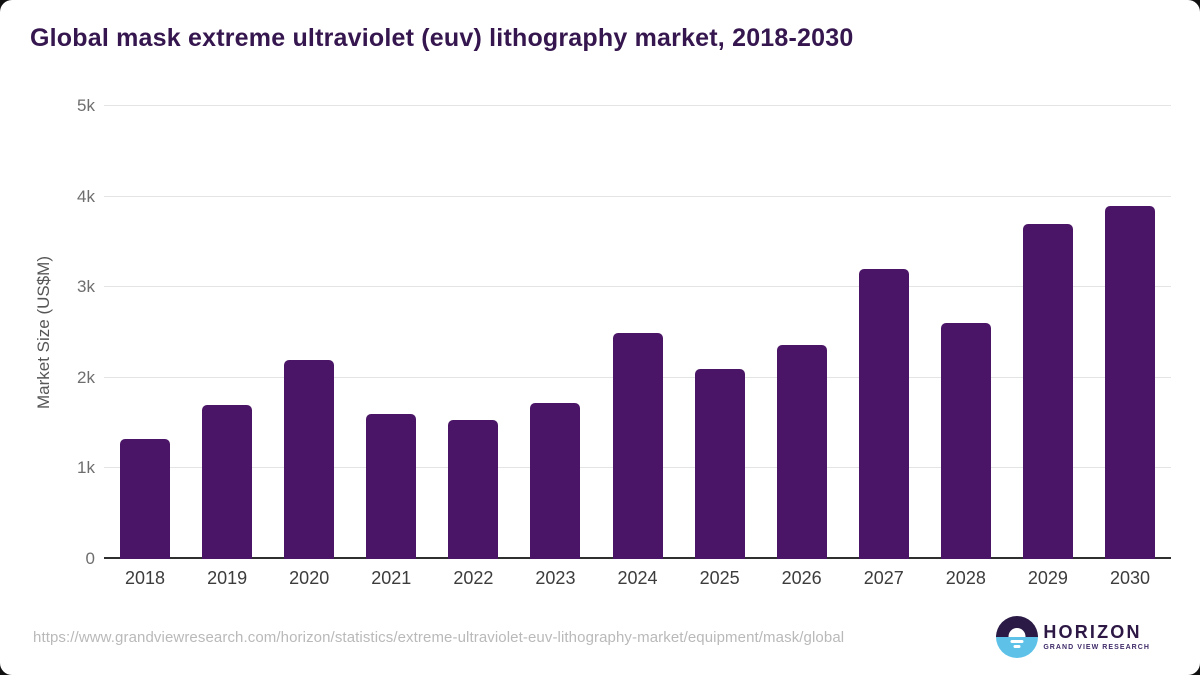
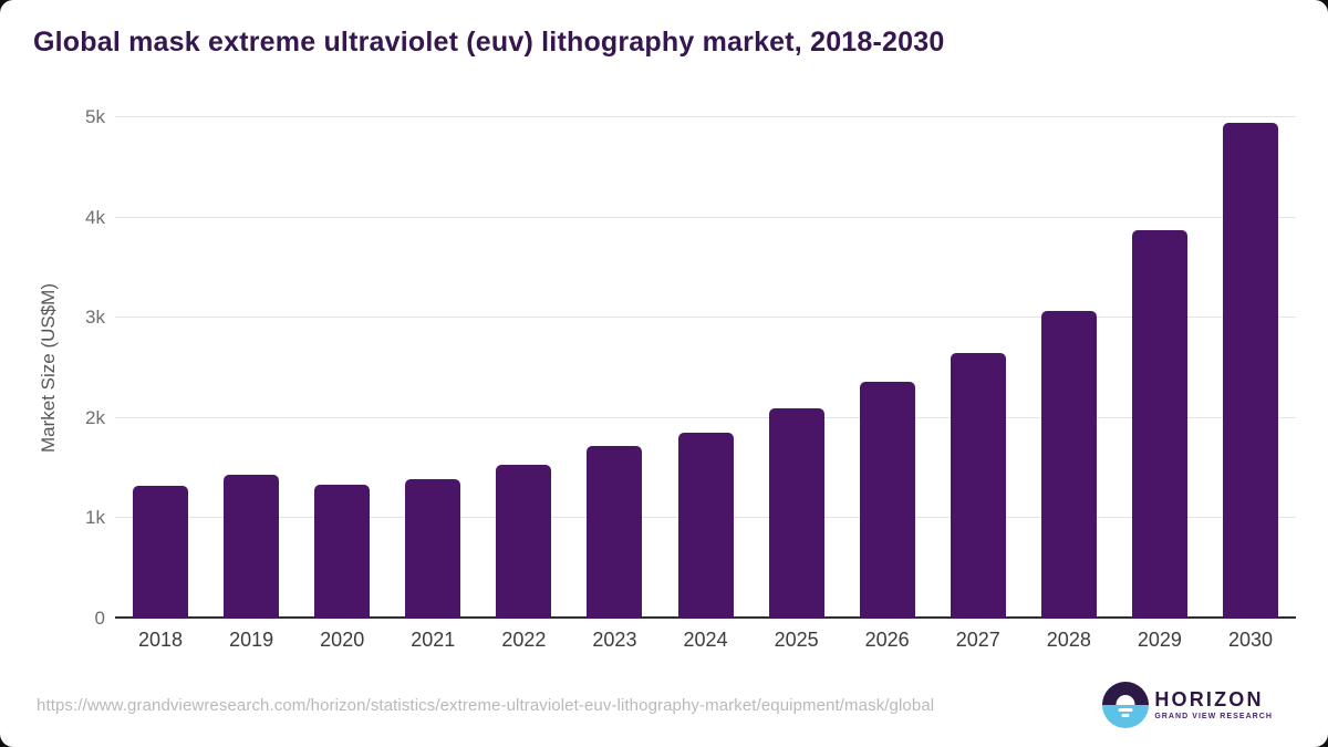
2019: 1.7k -> 1.4k
2020: 2.2k -> 1.3k
2021: 1.6k -> 1.4k
2024: 2.5k -> 1.8k
2027: 3.2k -> 2.6k
2028: 2.6k -> 3.1k
2029: 3.7k -> 3.9k
2030: 3.9k -> 5.0k
